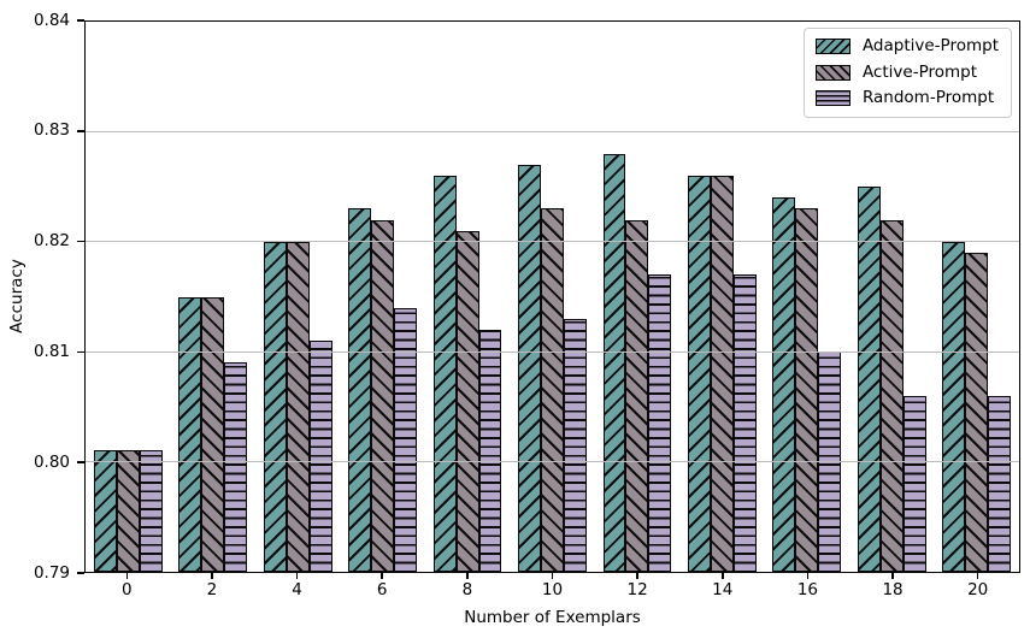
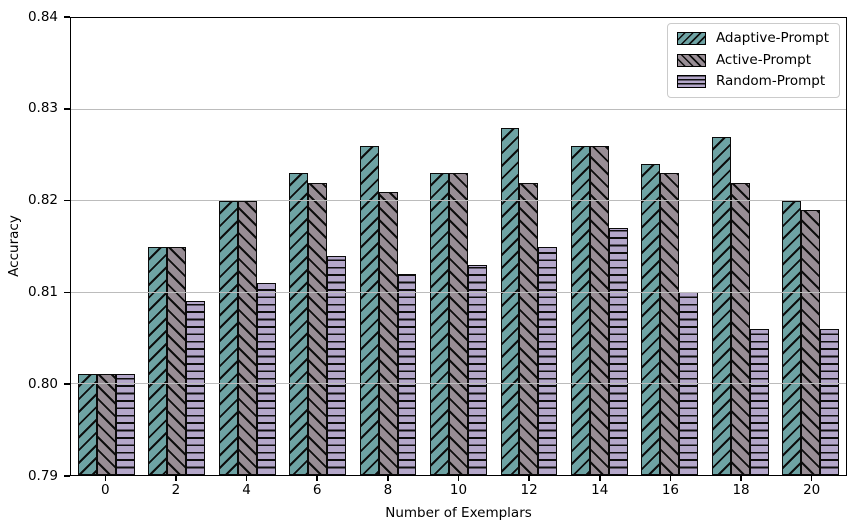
Adaptive-Prompt/10: 0.827 -> 0.823
Random-Prompt/12: 0.817 -> 0.815
Adaptive-Prompt/18: 0.825 -> 0.827
